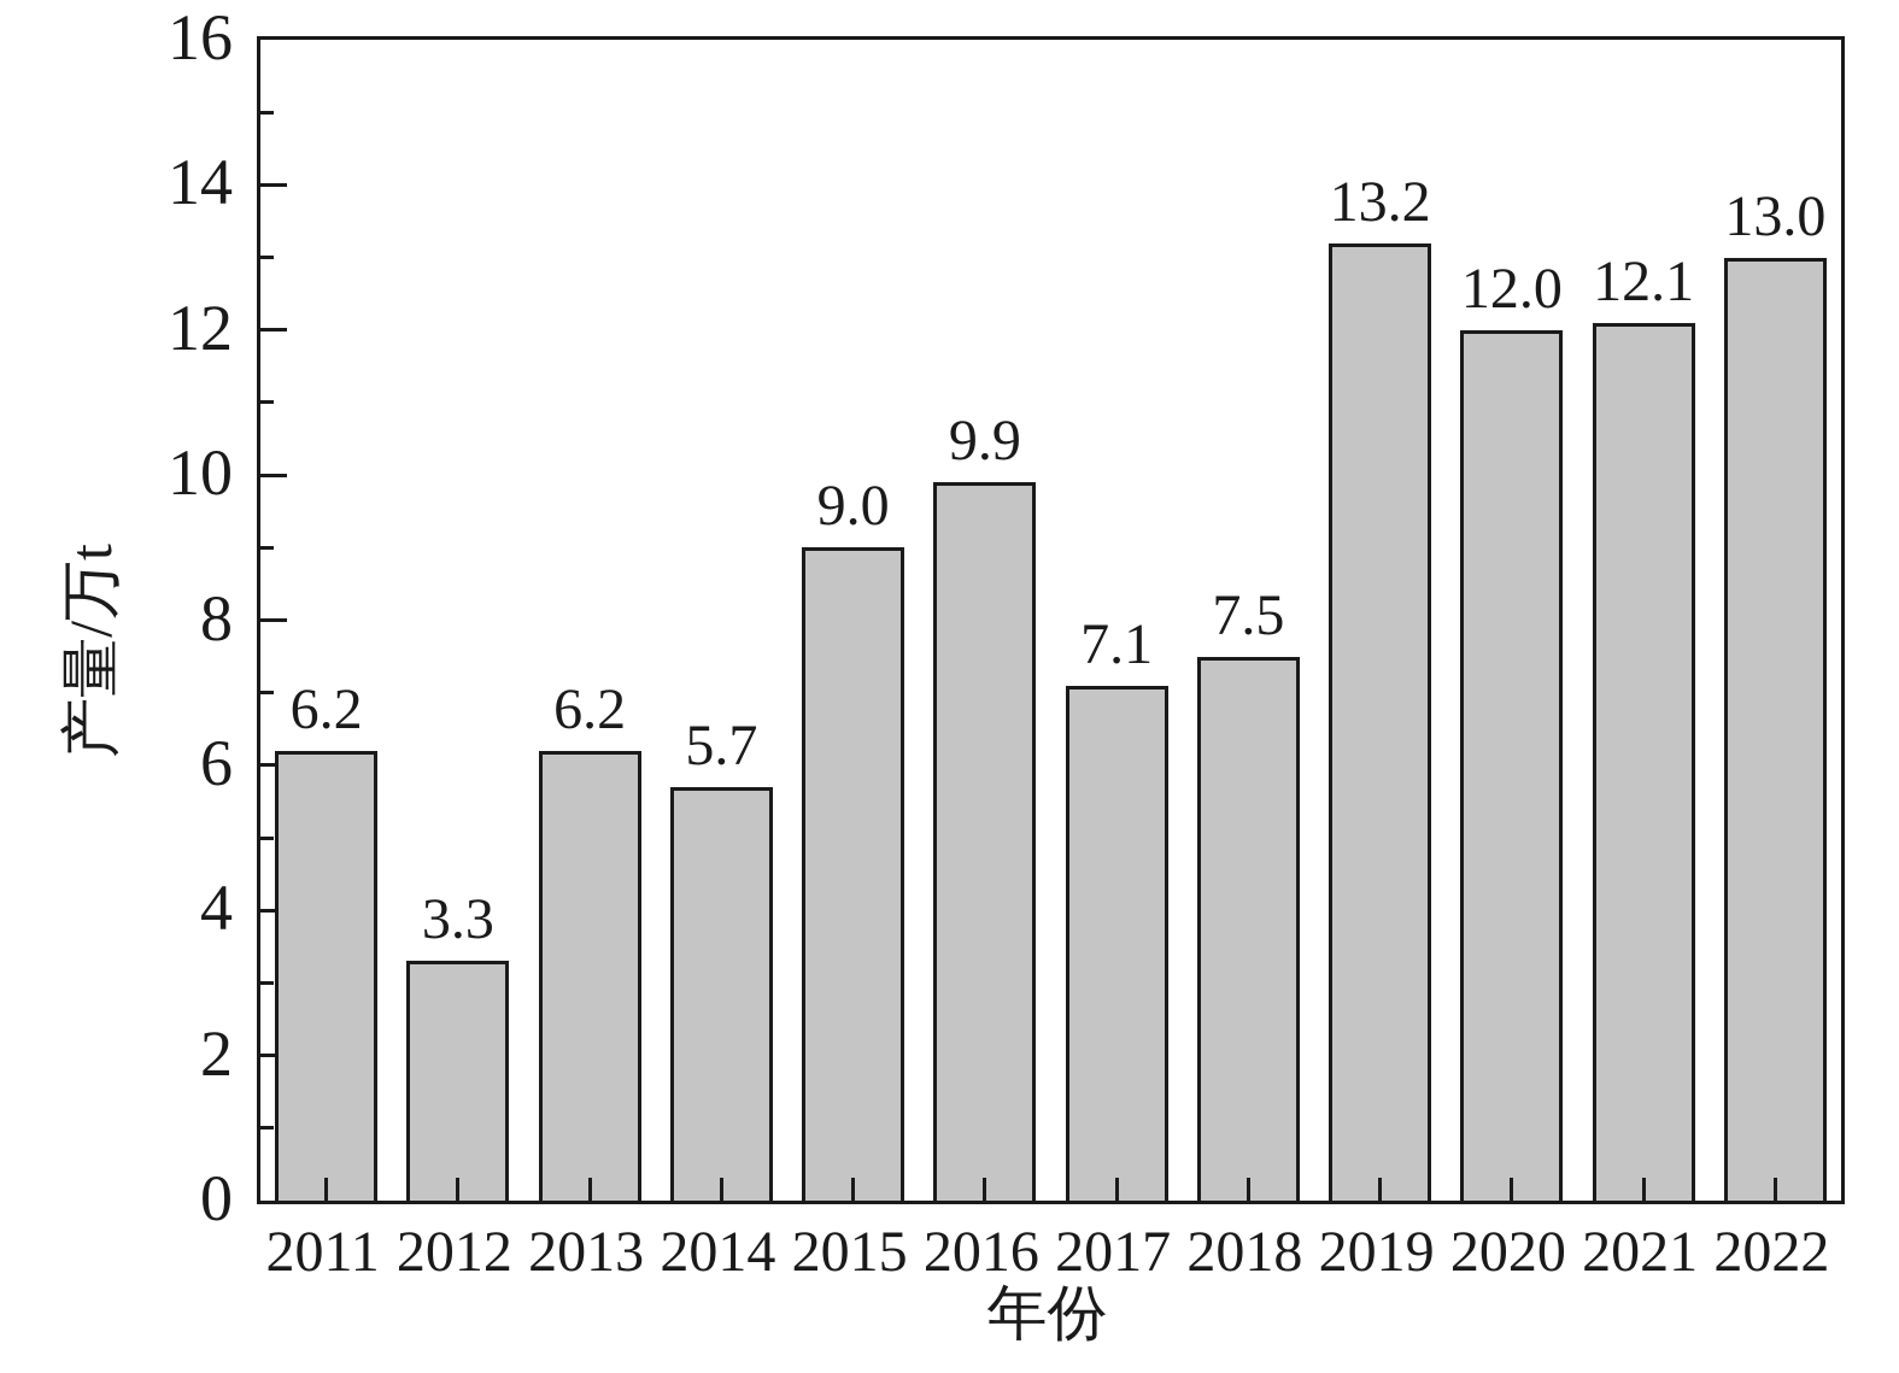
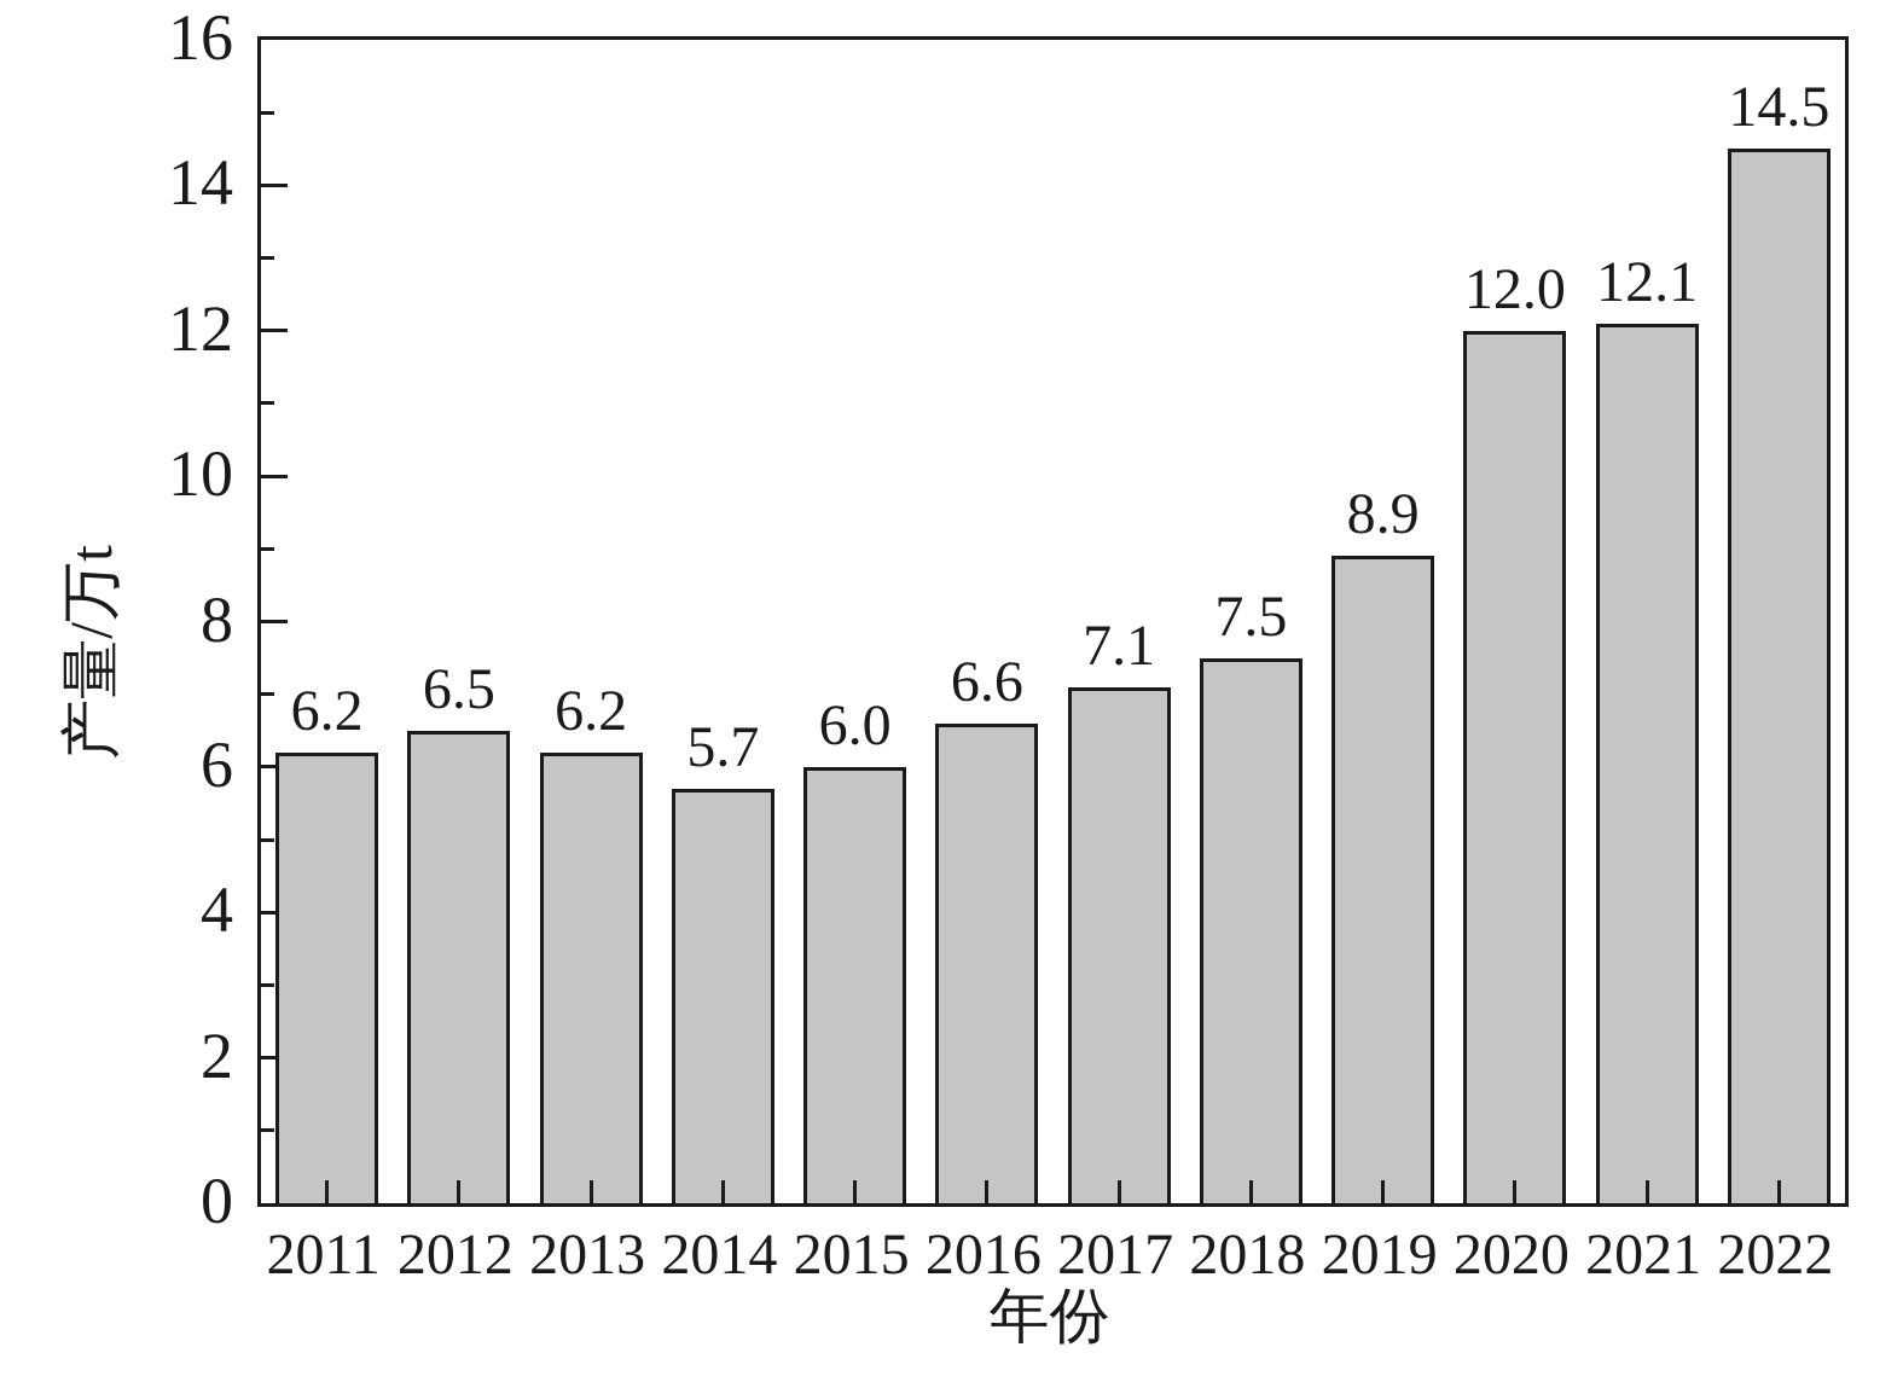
2012: 3.3 -> 6.5
2015: 9.0 -> 6.0
2016: 9.9 -> 6.6
2019: 13.2 -> 8.9
2022: 13.0 -> 14.5
